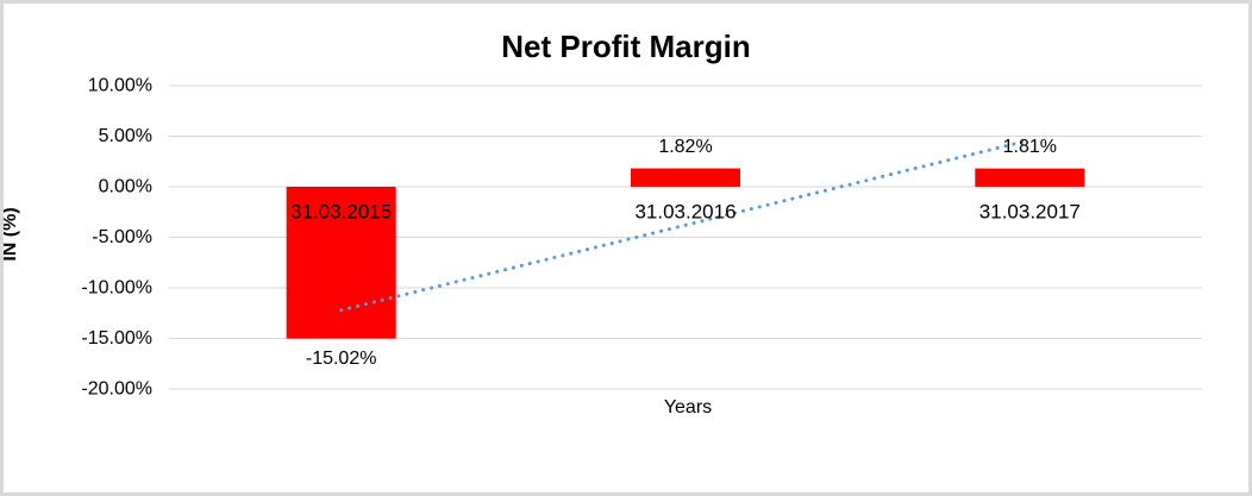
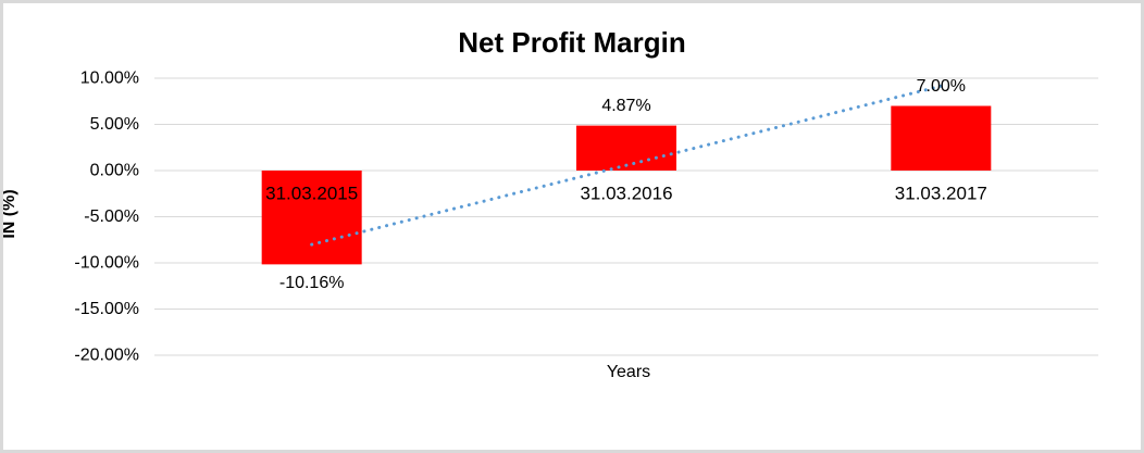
31.03.2015: -15.02% -> -10.16%
31.03.2016: 1.82% -> 4.87%
31.03.2017: 1.81% -> 7.00%
